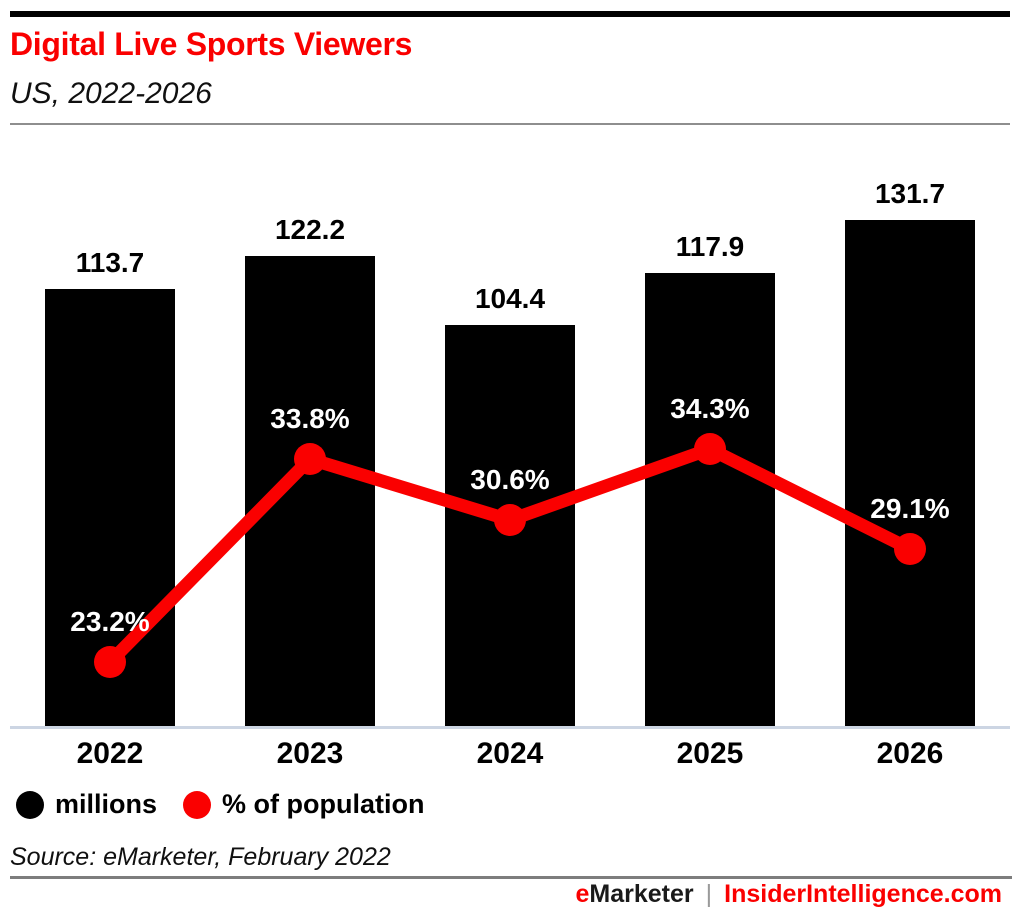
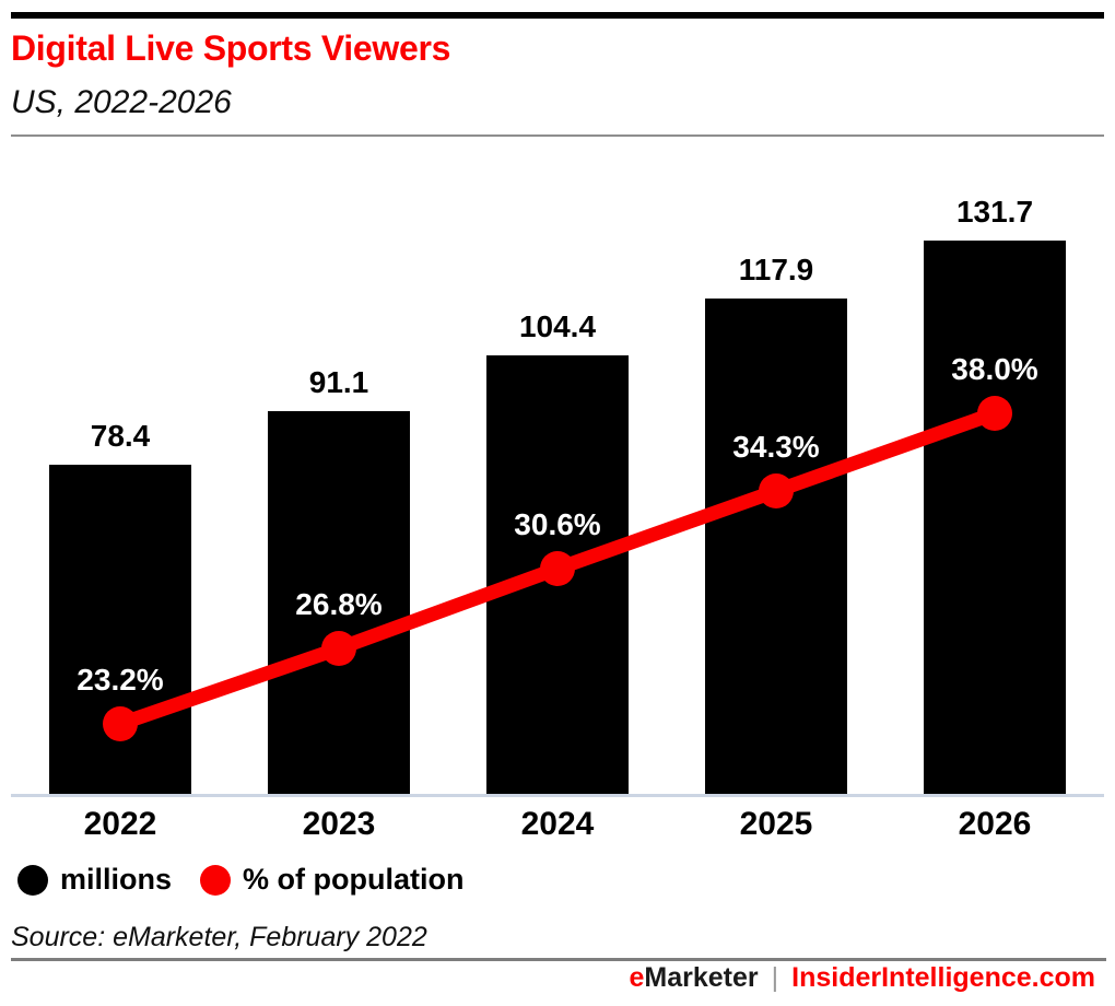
millions/2022: 113.7 -> 78.4
millions/2023: 122.2 -> 91.1
% of population/2023: 33.8% -> 26.8%
% of population/2026: 29.1% -> 38.0%
